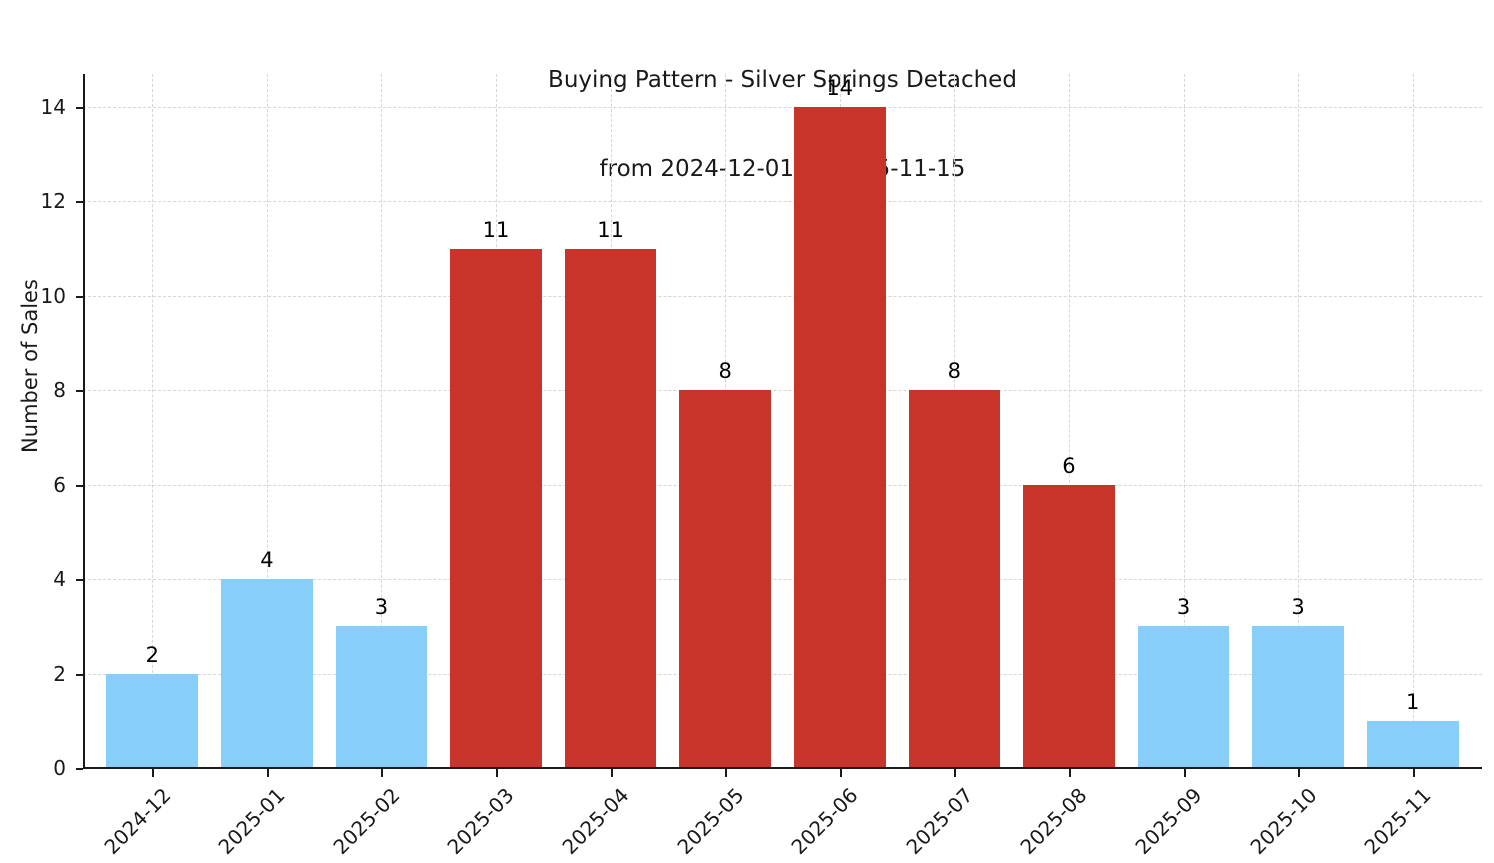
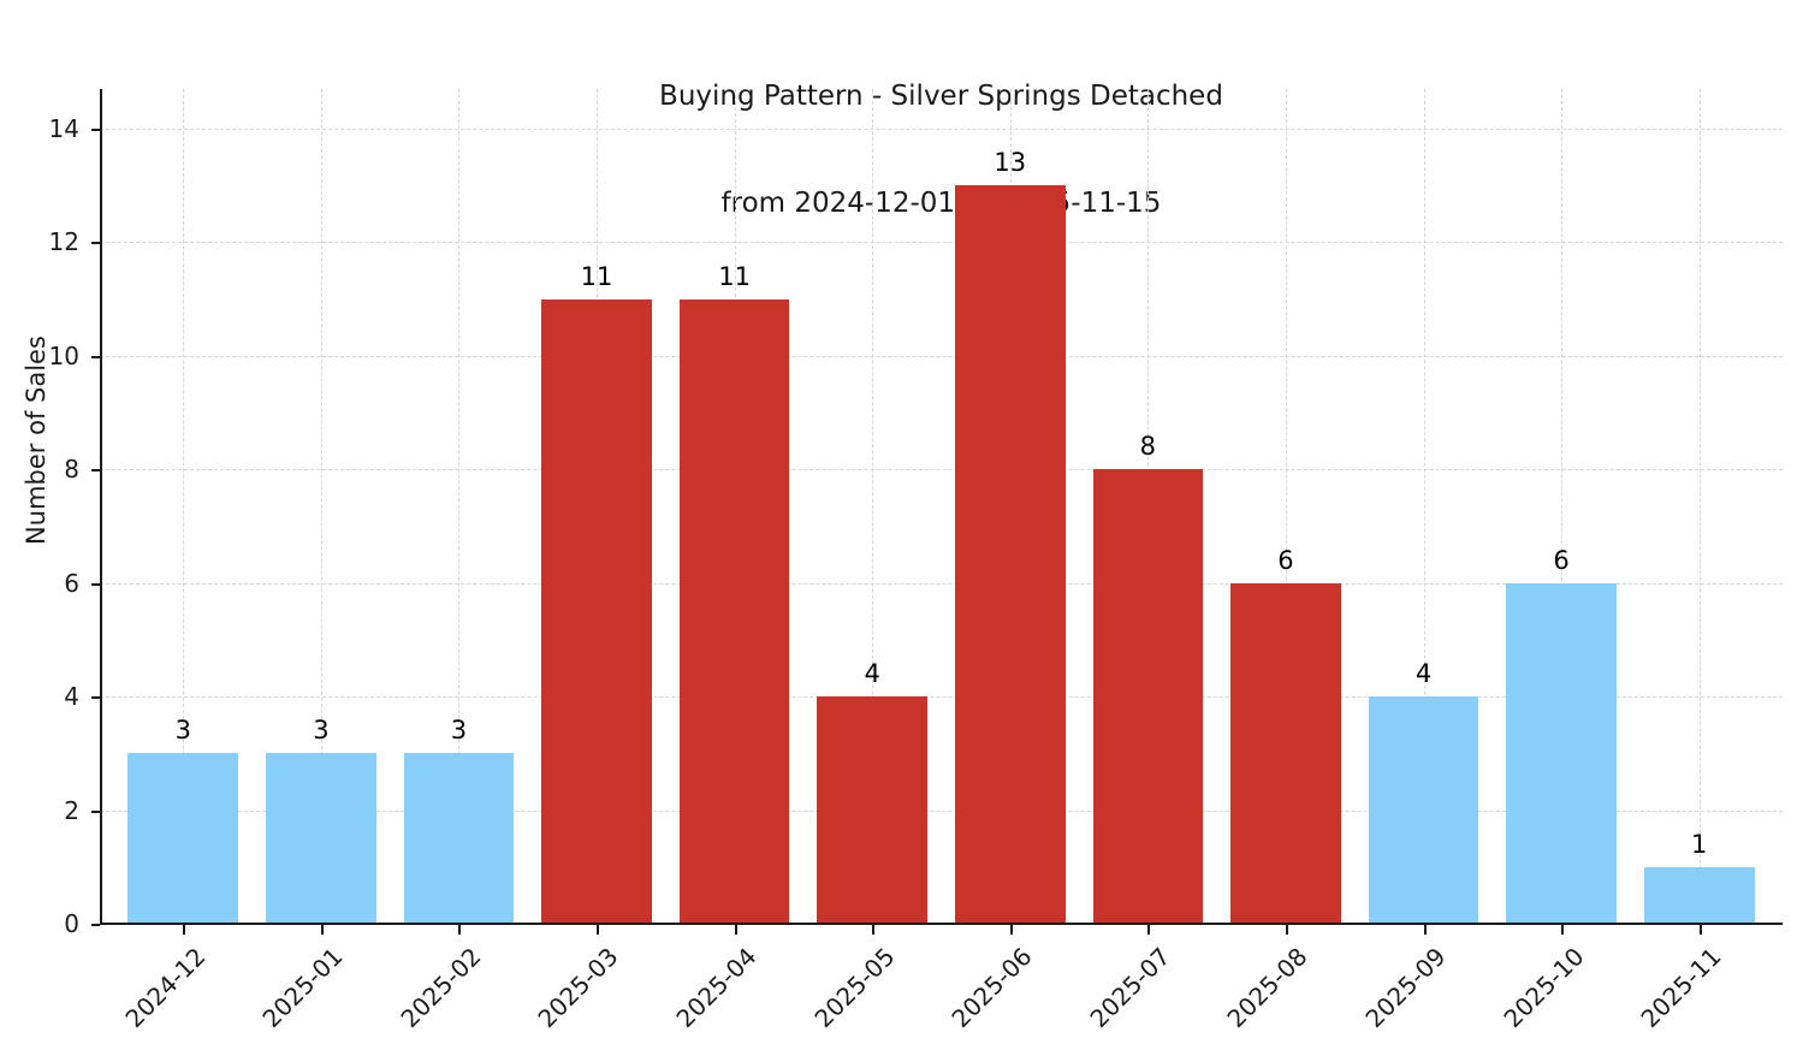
2024-12: 2 -> 3
2025-01: 4 -> 3
2025-05: 8 -> 4
2025-06: 14 -> 13
2025-09: 3 -> 4
2025-10: 3 -> 6
